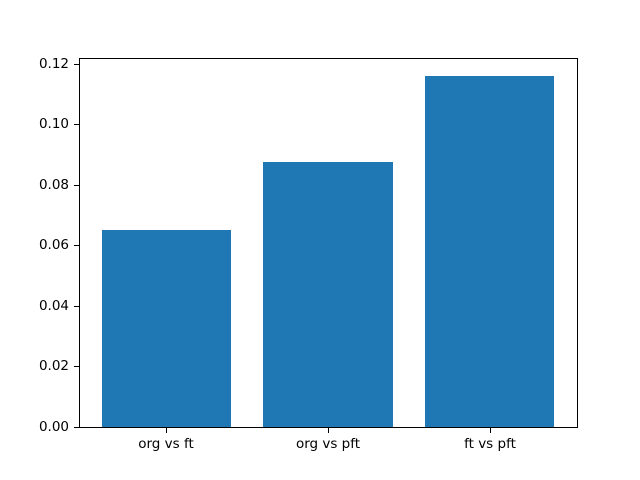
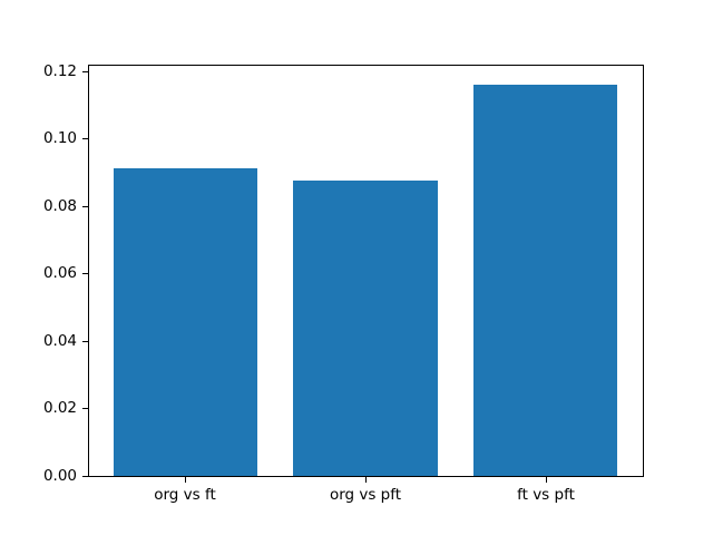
org vs ft: 0.065 -> 0.091
